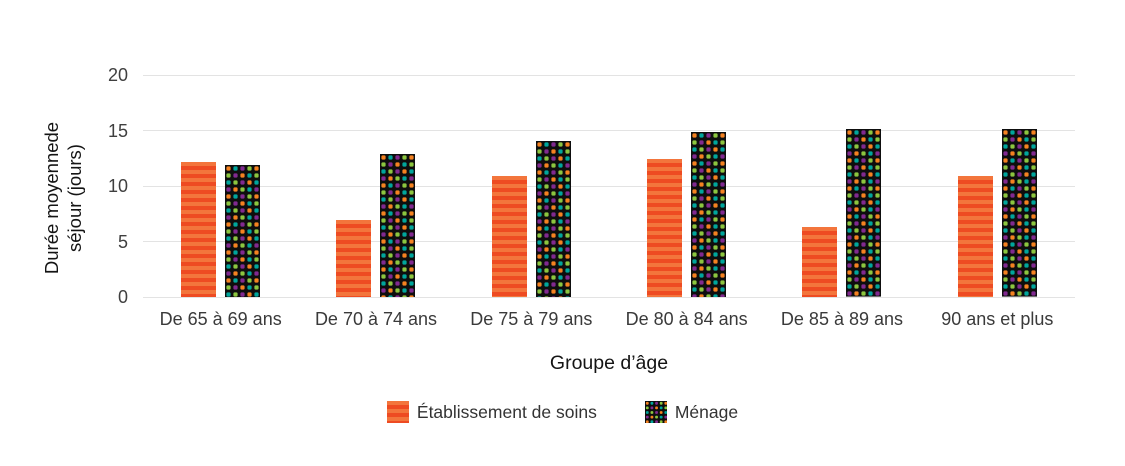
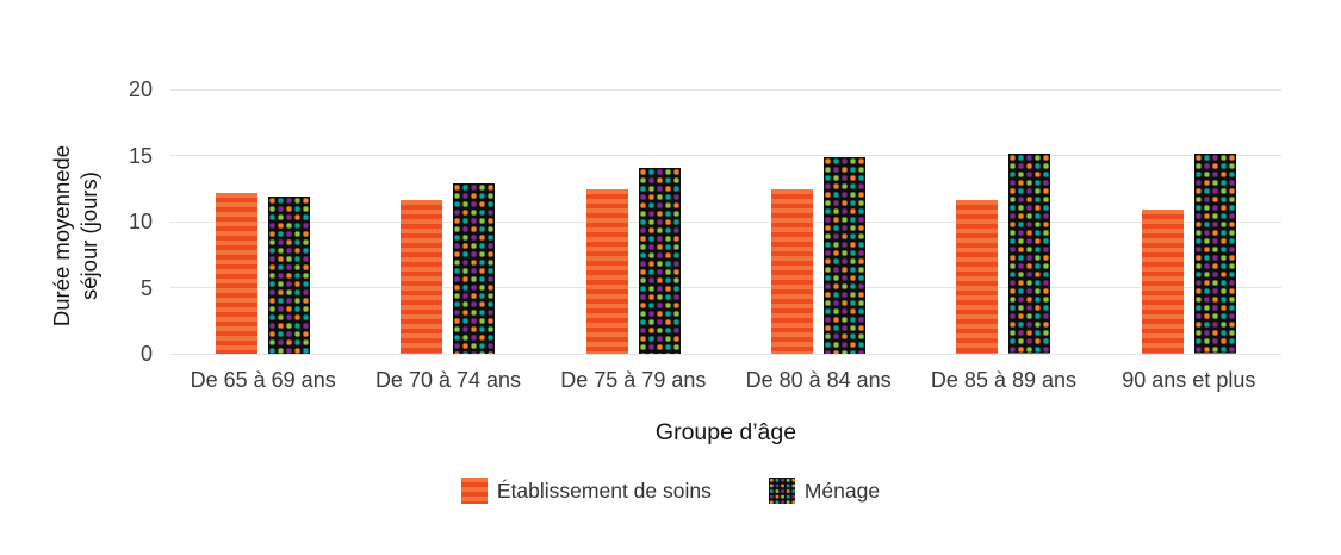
Établissement de soins/De 70 à 74 ans: 6.9 -> 11.6
Établissement de soins/De 75 à 79 ans: 10.9 -> 12.4
Établissement de soins/De 85 à 89 ans: 6.3 -> 11.6
